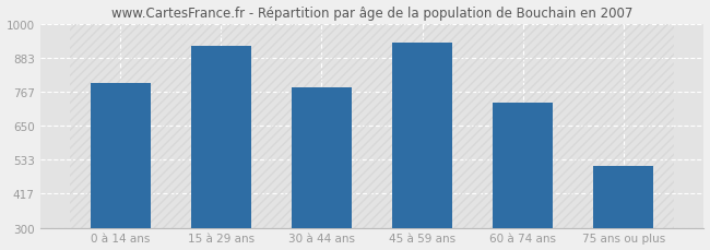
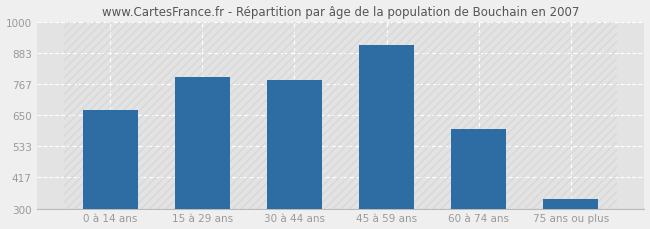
0 à 14 ans: 795 -> 670
15 à 29 ans: 925 -> 793
45 à 59 ans: 935 -> 912
60 à 74 ans: 730 -> 597
75 ans ou plus: 510 -> 335
